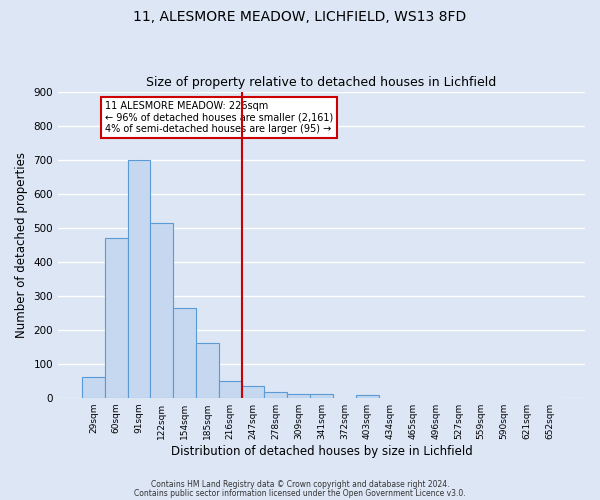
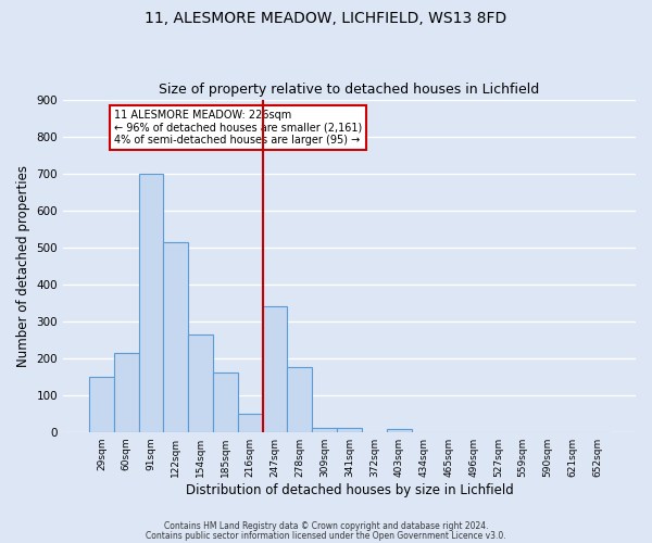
29sqm: 62 -> 150
60sqm: 470 -> 215
247sqm: 35 -> 340
278sqm: 18 -> 175
